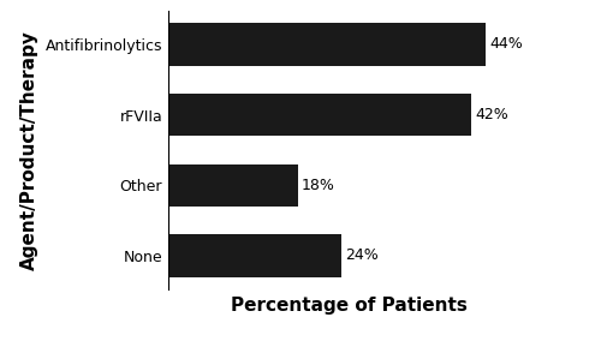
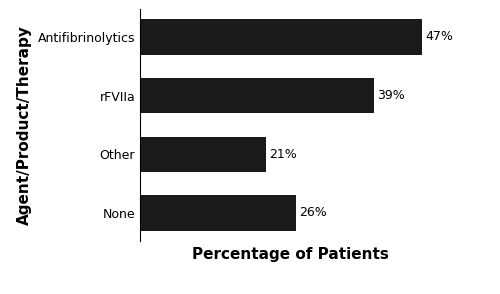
Antifibrinolytics: 44% -> 47%
rFVIIa: 42% -> 39%
Other: 18% -> 21%
None: 24% -> 26%
